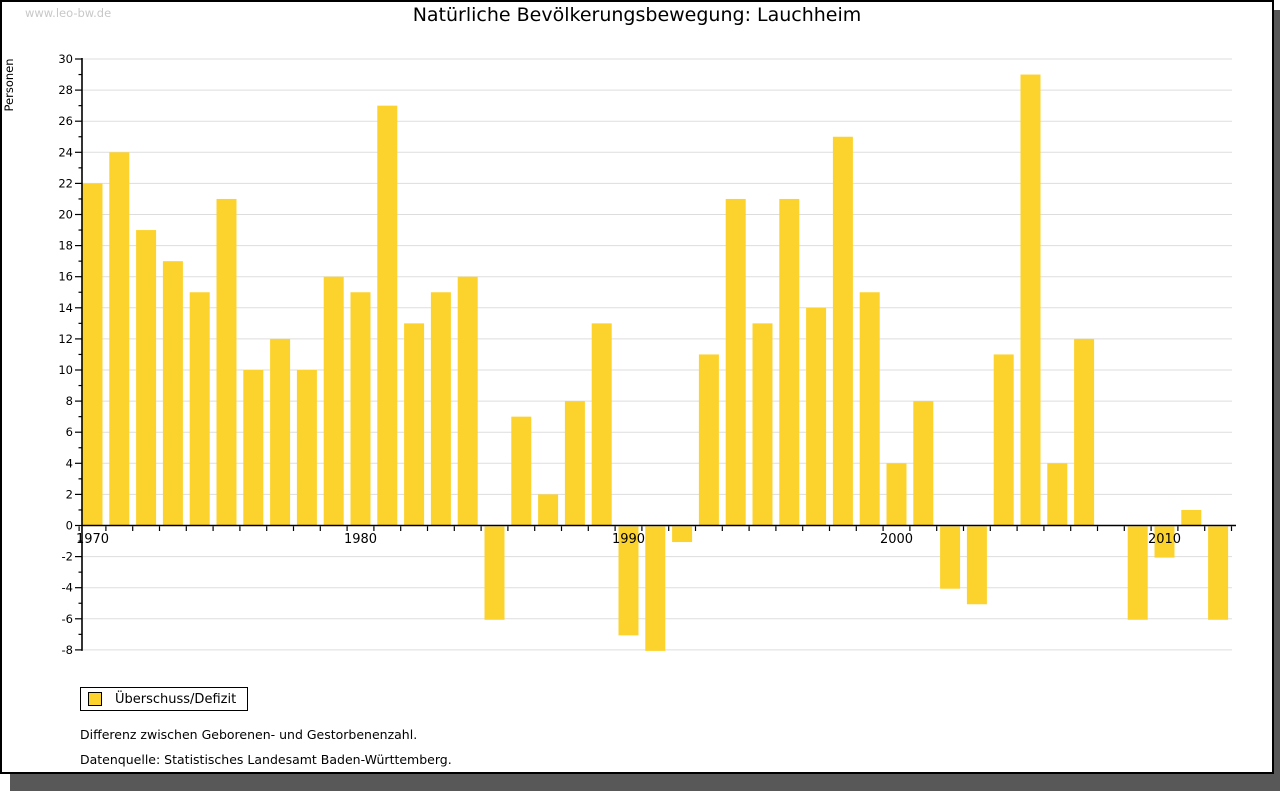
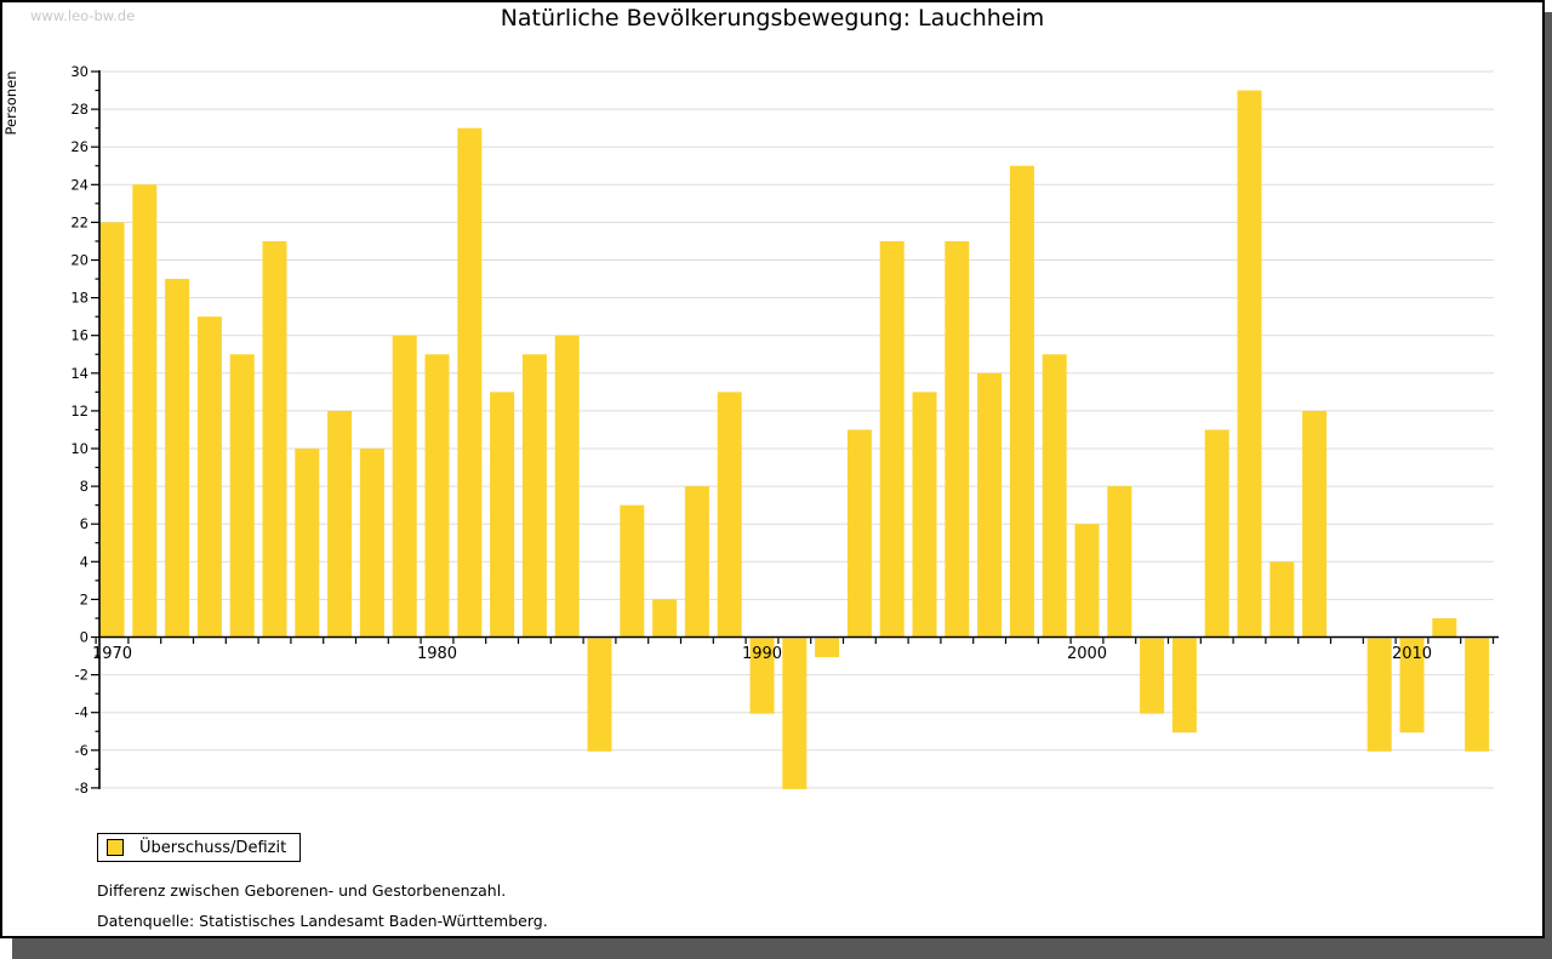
1990: -7 -> -4
2000: 4 -> 6
2010: -2 -> -5
